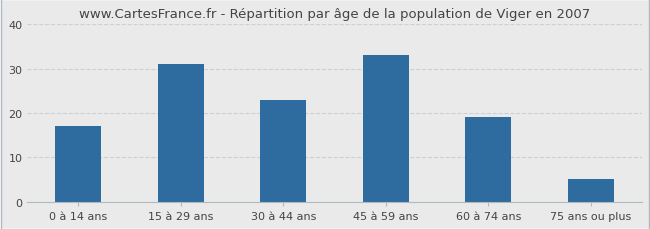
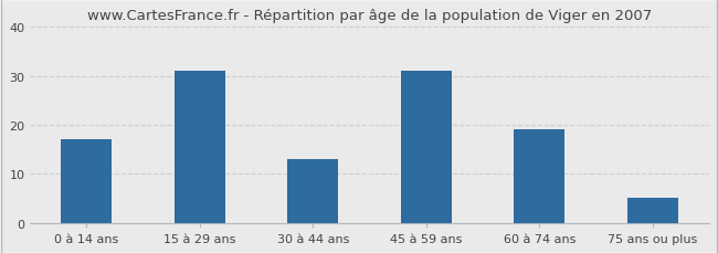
30 à 44 ans: 23 -> 13
45 à 59 ans: 33 -> 31
